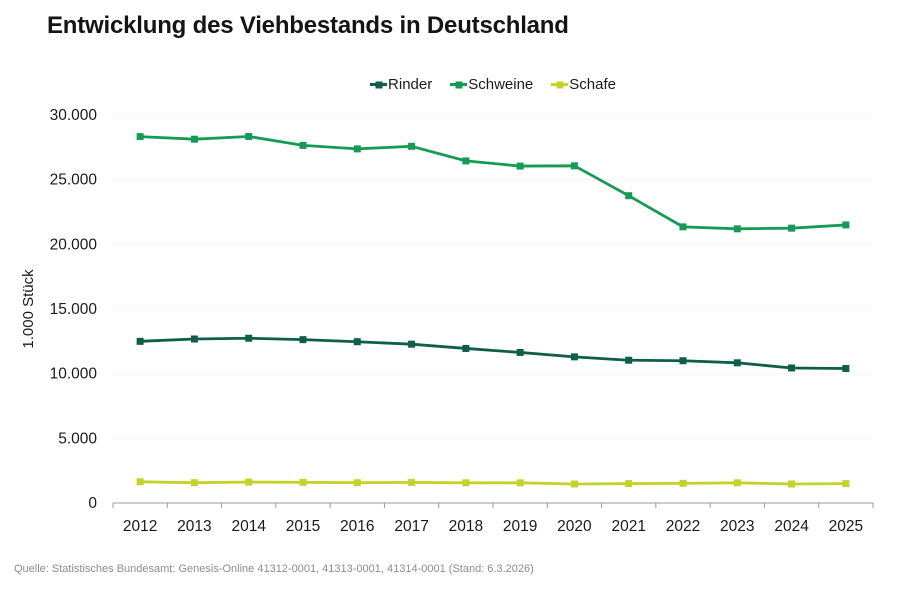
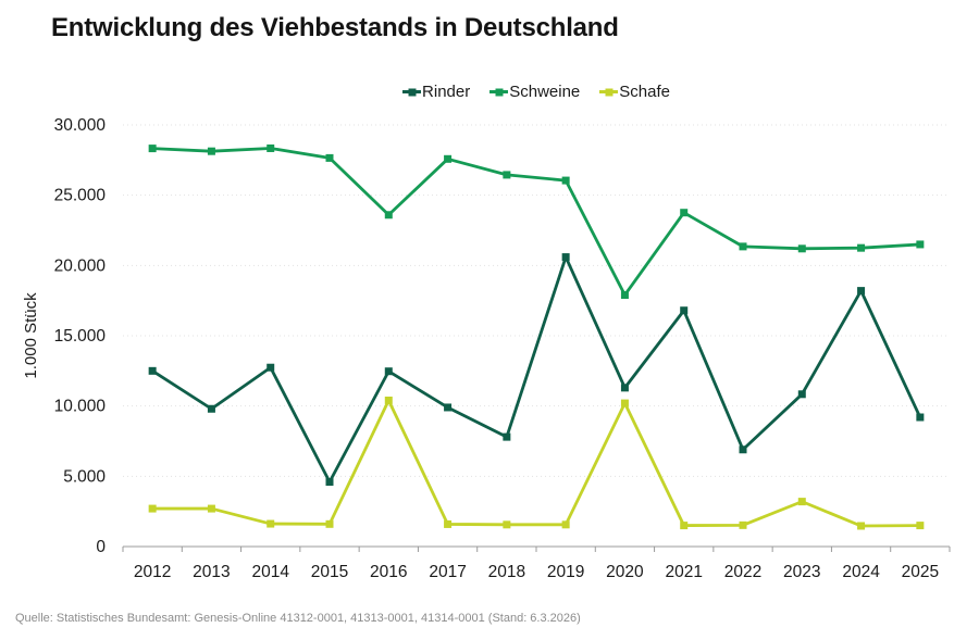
Schafe/2012: 1600 -> 2700
Rinder/2013: 12700 -> 9800
Schafe/2013: 1600 -> 2700
Rinder/2015: 12600 -> 4600
Schweine/2016: 27400 -> 23600
Schafe/2016: 1600 -> 10400
Rinder/2017: 12300 -> 9900
Rinder/2018: 12000 -> 7800
Rinder/2019: 11600 -> 20600
Schweine/2020: 26100 -> 17900
Schafe/2020: 1500 -> 10200
Rinder/2021: 11000 -> 16800
Rinder/2022: 11000 -> 6900
Schafe/2023: 1600 -> 3200
Rinder/2024: 10400 -> 18200
Rinder/2025: 10400 -> 9200
